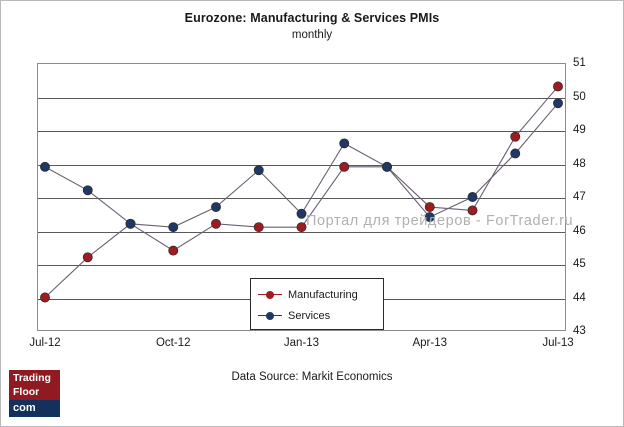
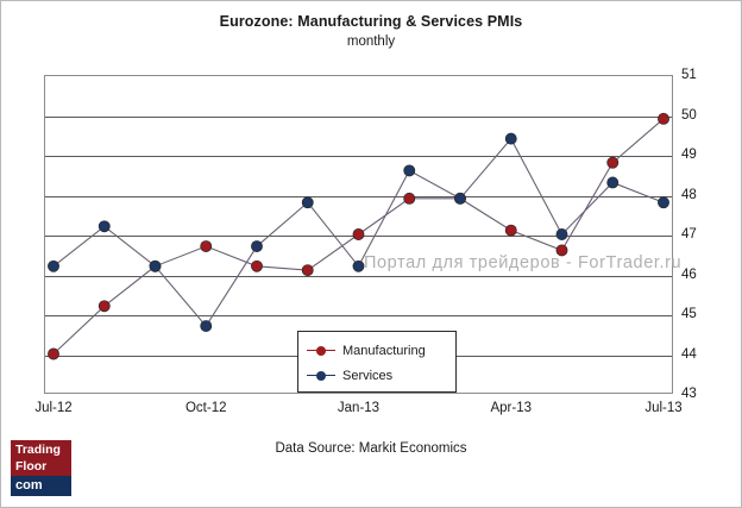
Services/Jul-12: 47.9 -> 46.2
Manufacturing/Oct-12: 45.4 -> 46.7
Services/Oct-12: 46.1 -> 44.7
Manufacturing/Jan-13: 46.1 -> 47.0
Services/Jan-13: 46.5 -> 46.2
Manufacturing/Apr-13: 46.7 -> 47.1
Services/Apr-13: 46.4 -> 49.4
Manufacturing/Jul-13: 50.3 -> 49.9
Services/Jul-13: 49.8 -> 47.8
